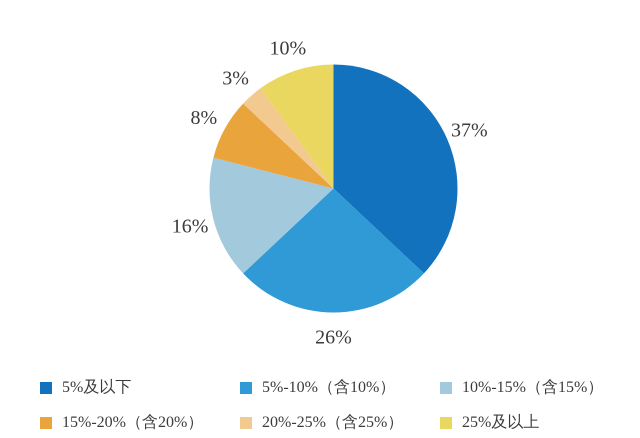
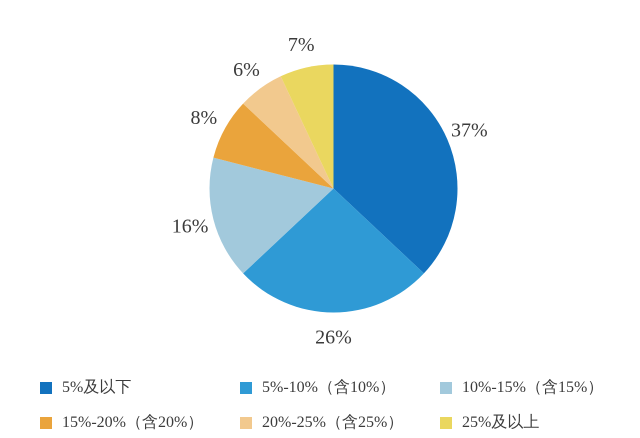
20%-25%（含25%）: 3% -> 6%
25%及以上: 10% -> 7%
